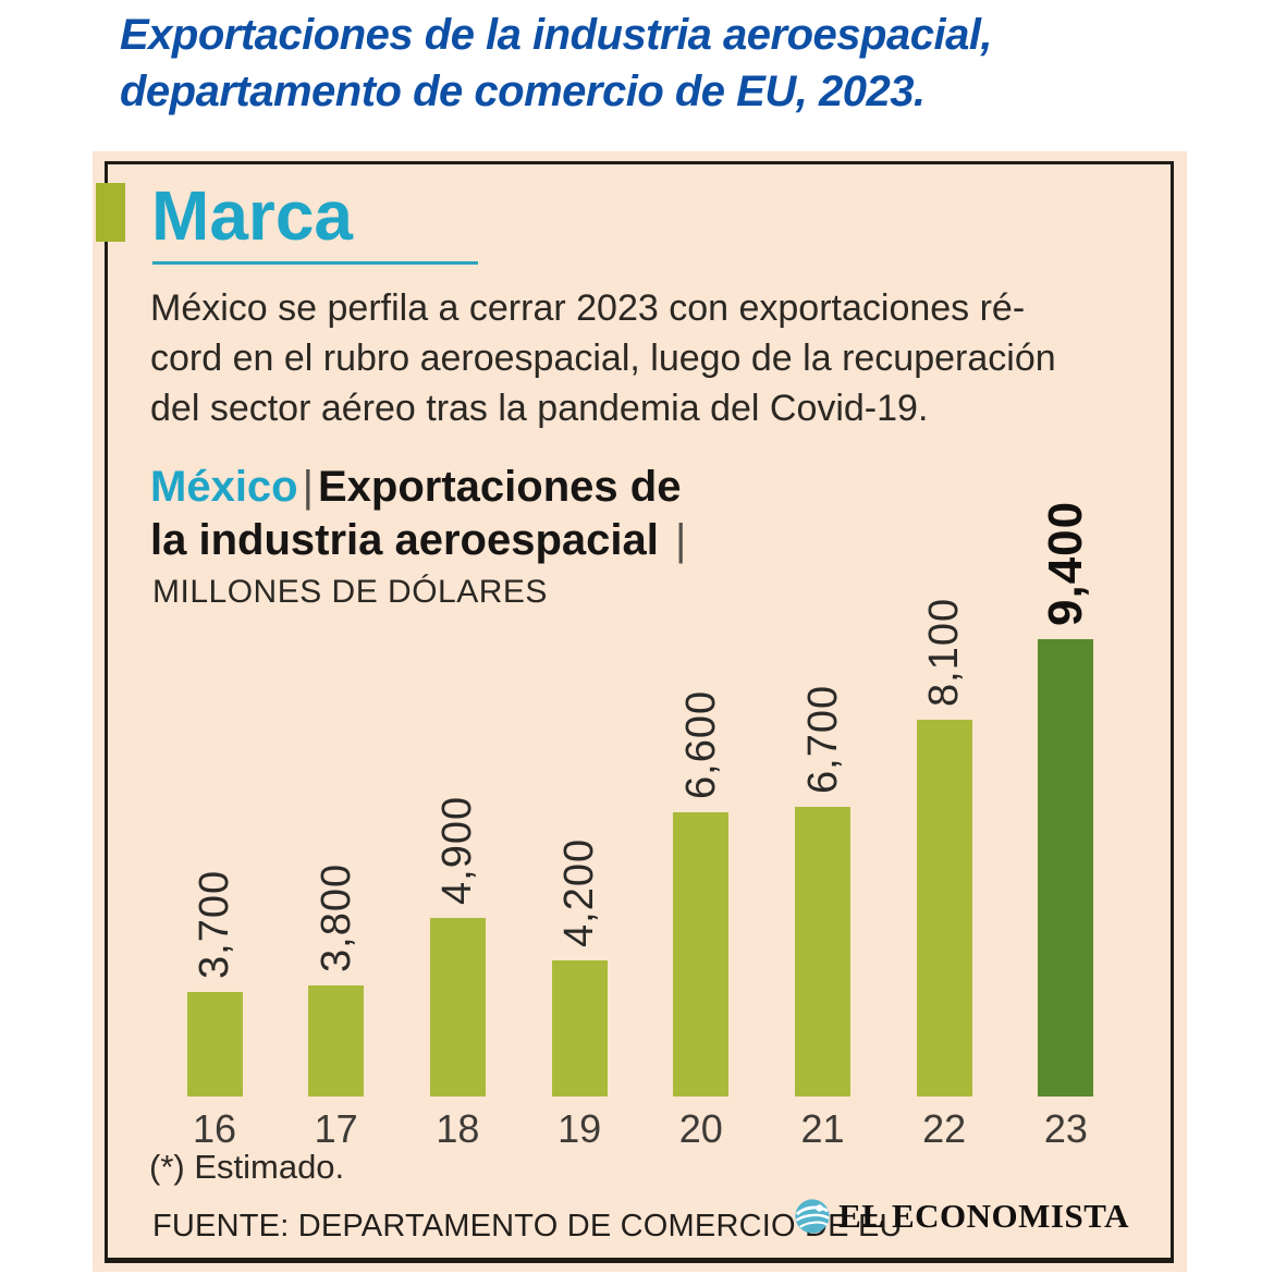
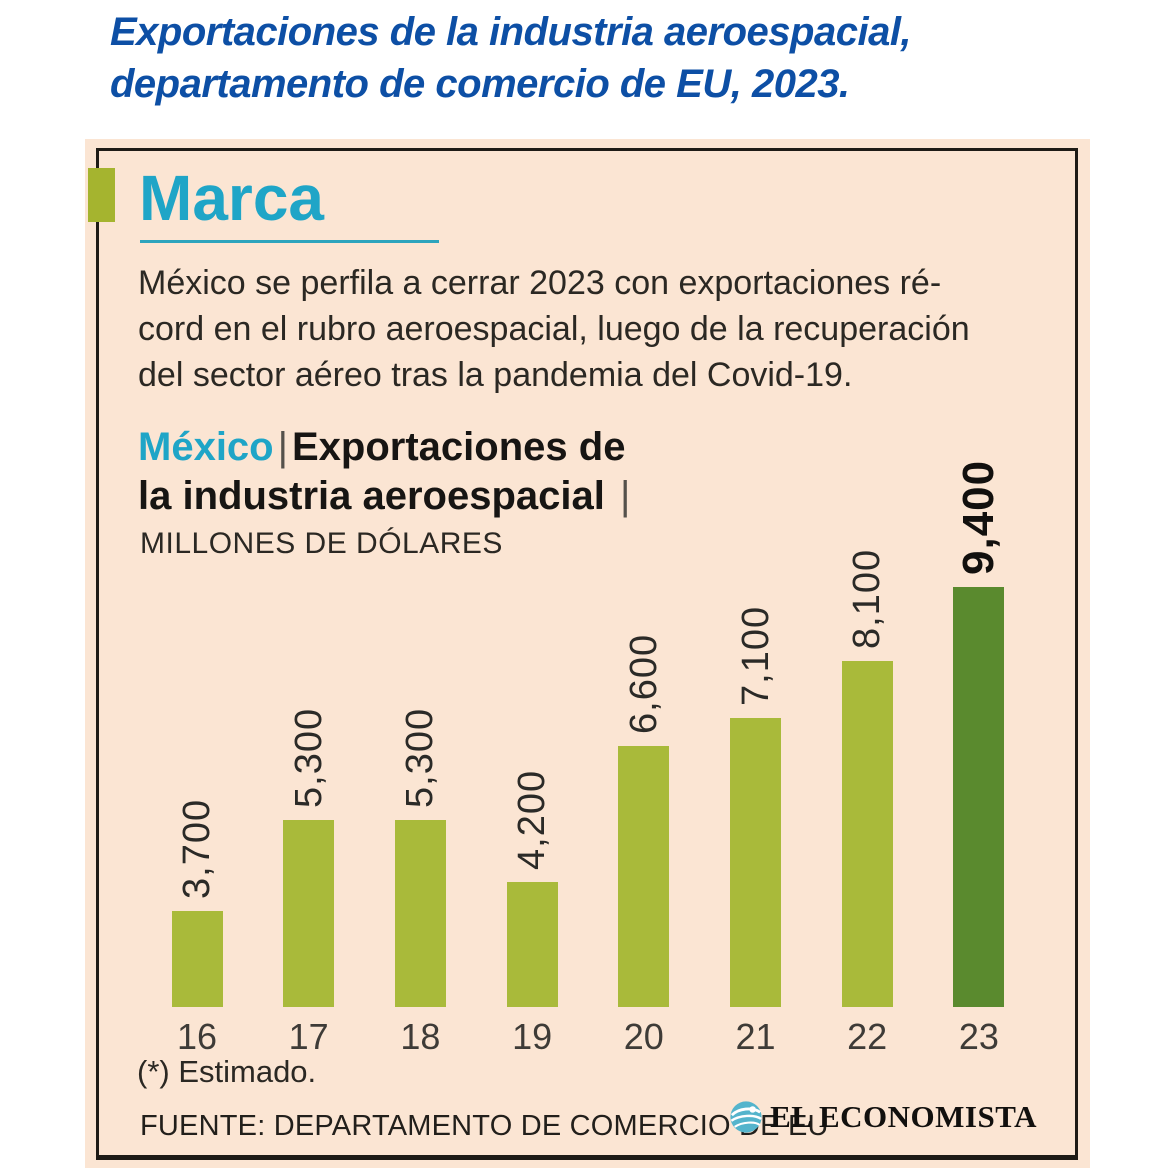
17: 3,800 -> 5,300
18: 4,900 -> 5,300
21: 6,700 -> 7,100
